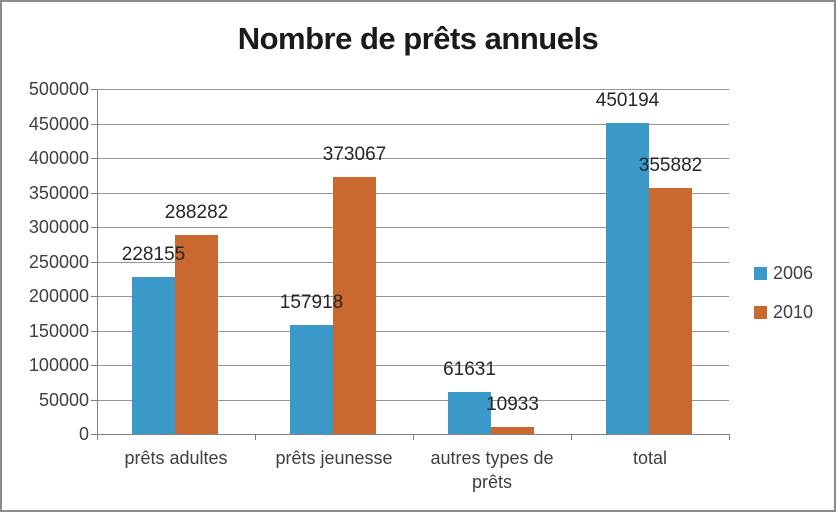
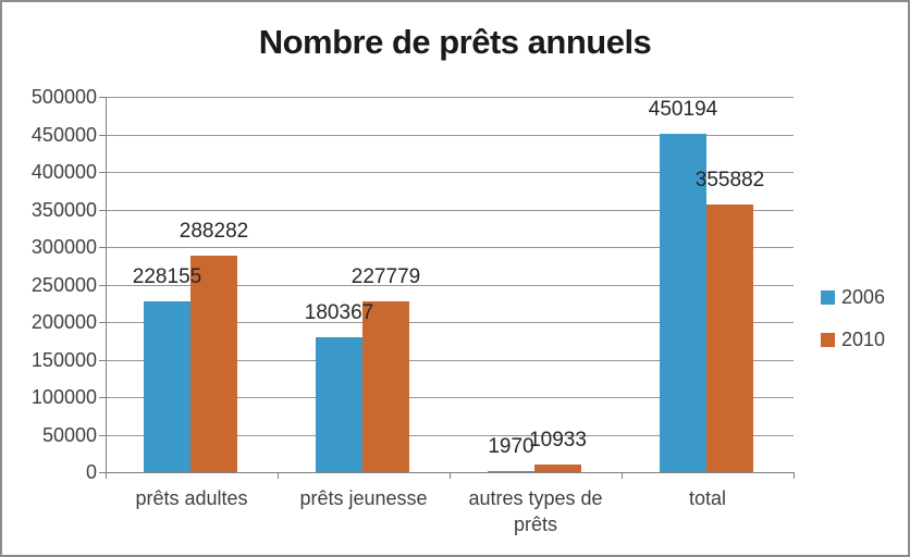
2006/prêts jeunesse: 157918 -> 180367
2010/prêts jeunesse: 373067 -> 227779
2006/autres types de prêts: 61631 -> 1970
